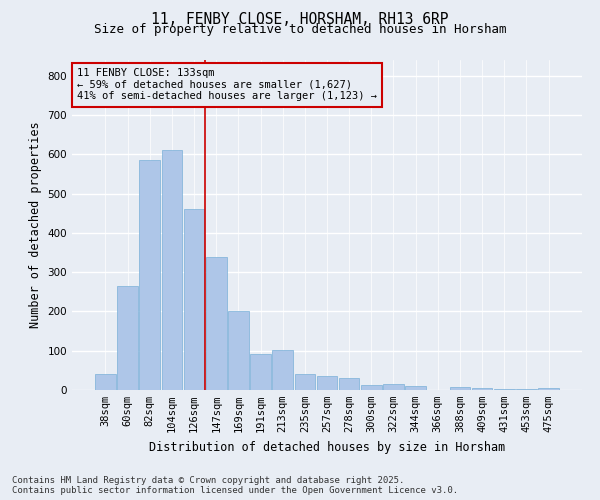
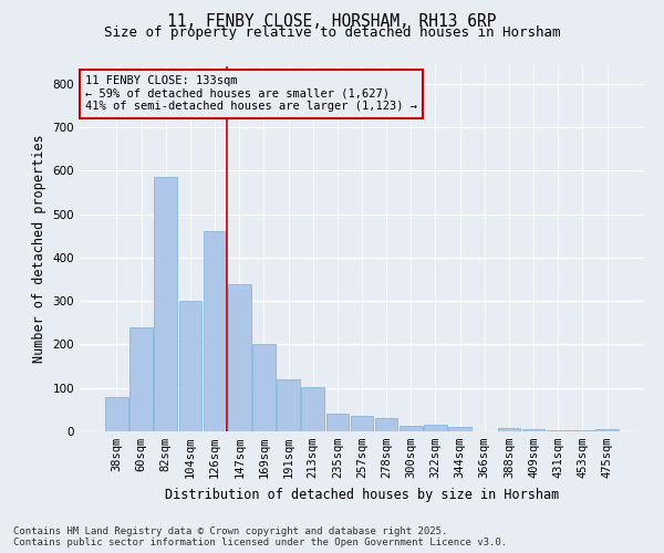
38sqm: 40 -> 80
60sqm: 265 -> 240
104sqm: 610 -> 300
191sqm: 92 -> 120
